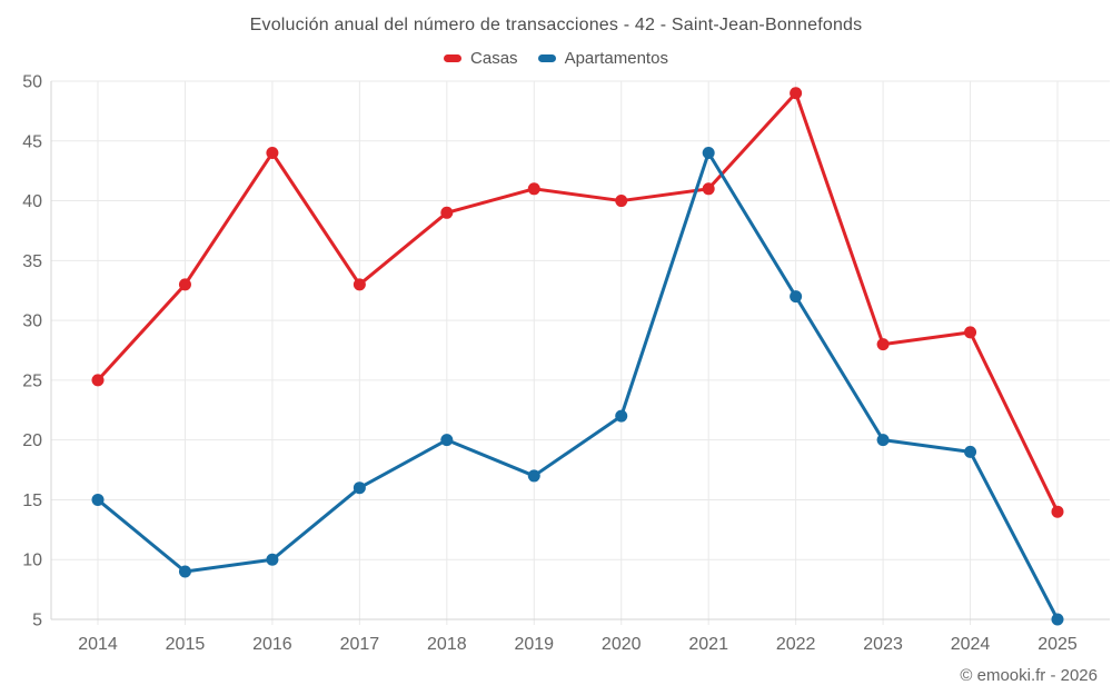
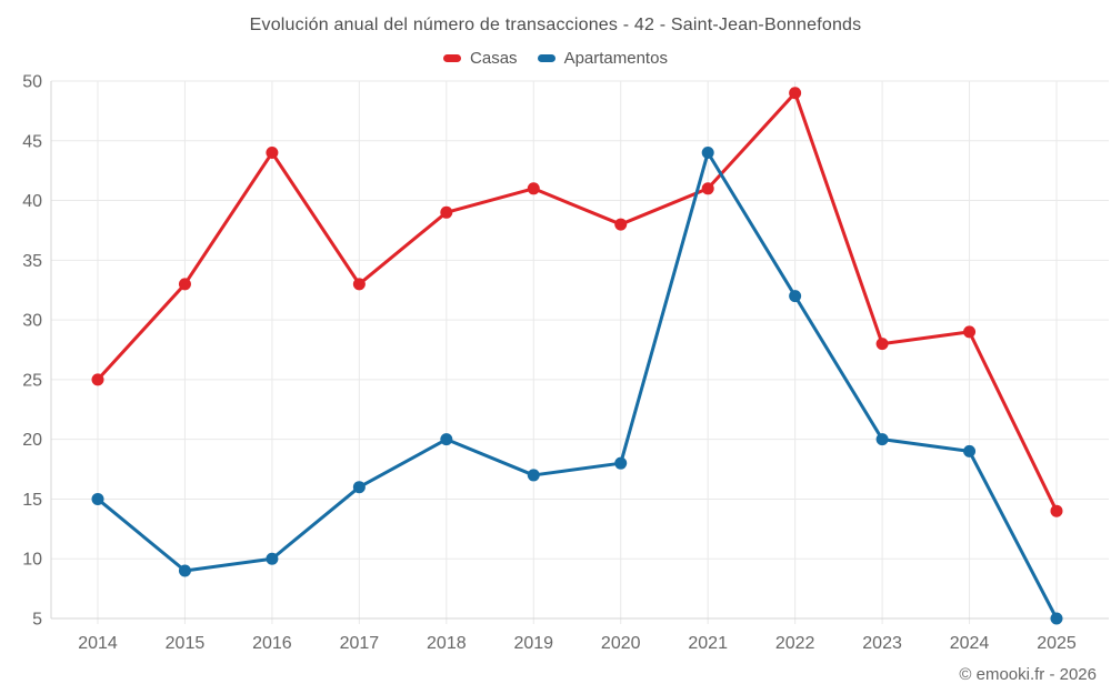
Casas/2020: 40 -> 38
Apartamentos/2020: 22 -> 18
